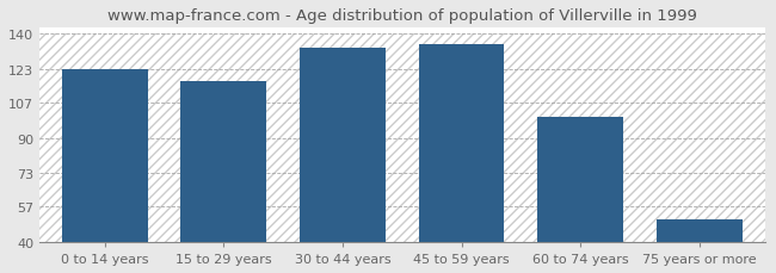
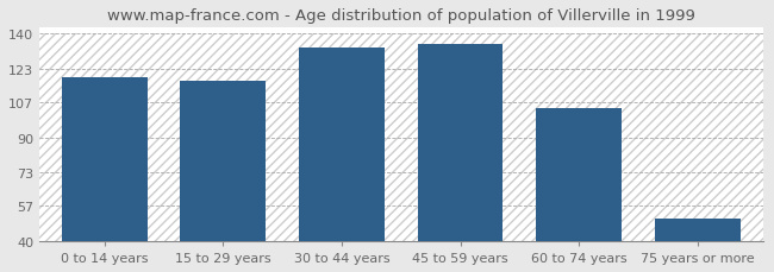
0 to 14 years: 123 -> 119
60 to 74 years: 100 -> 104
